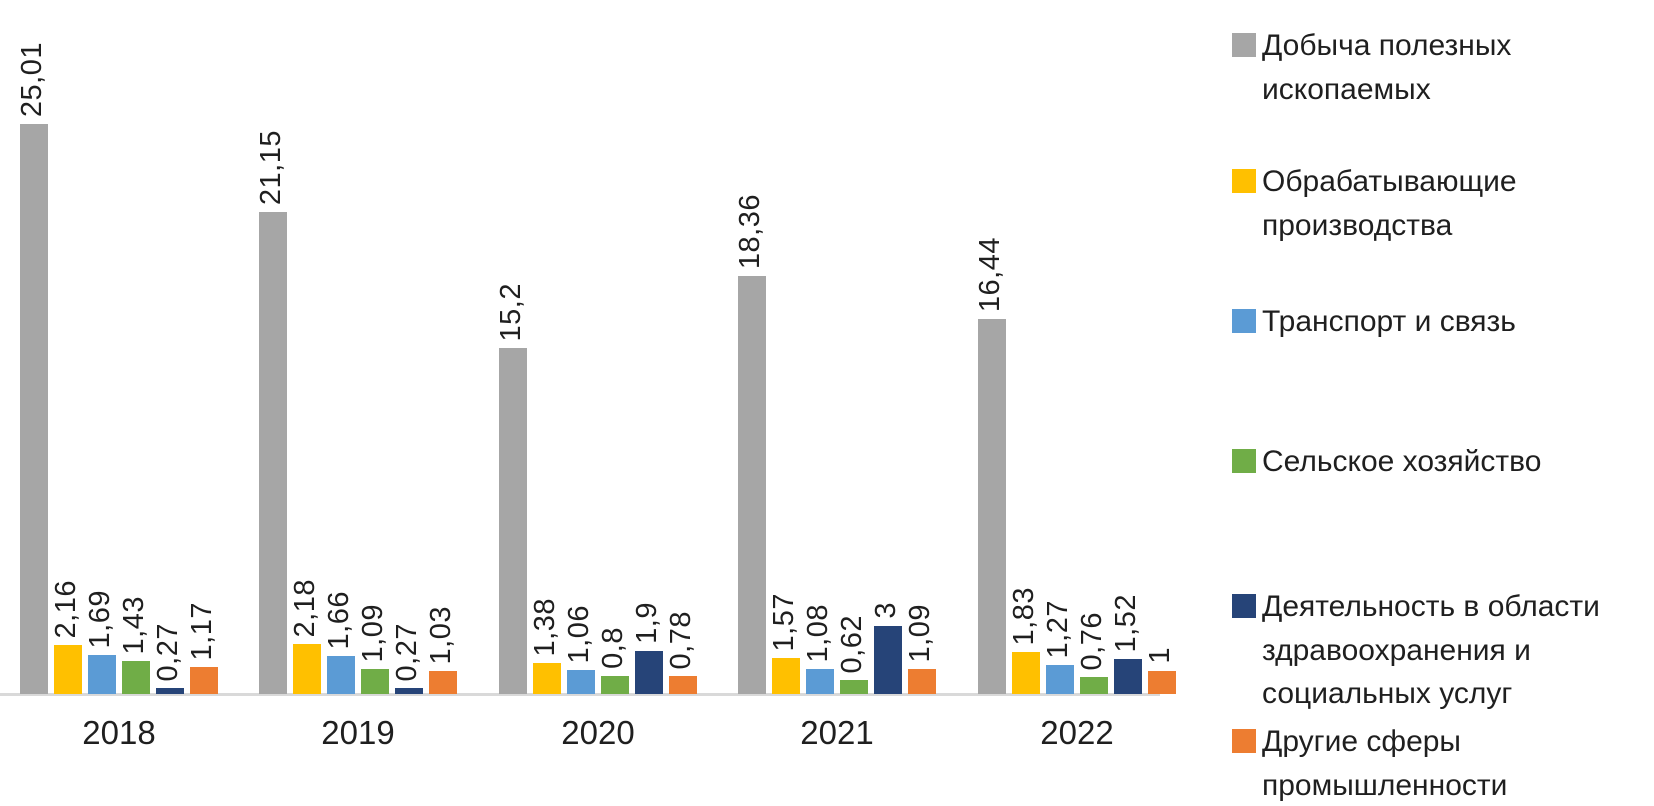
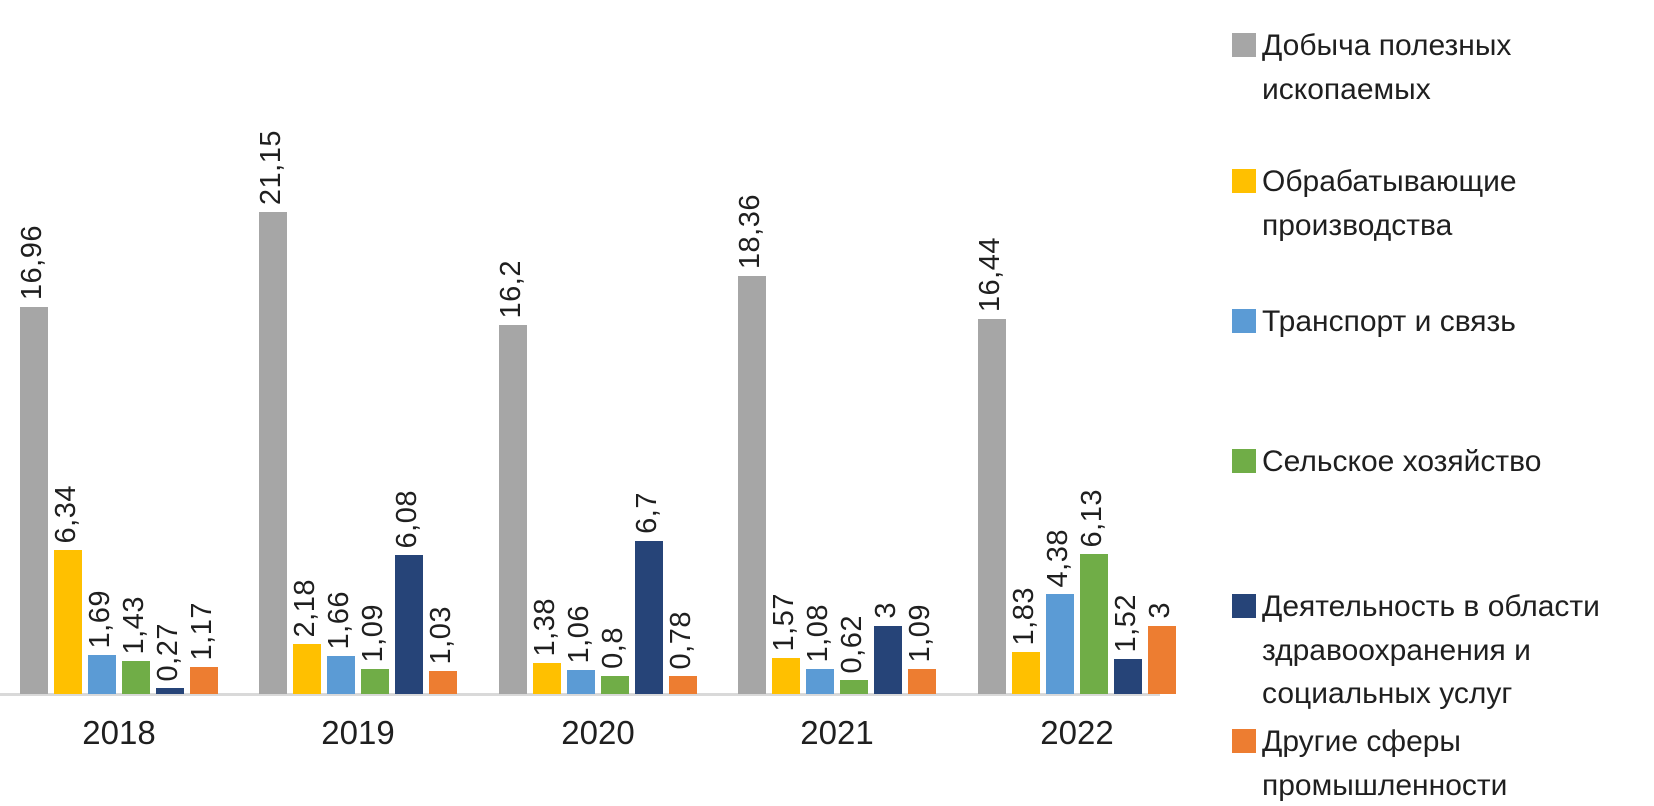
Добыча полезных ископаемых/2018: 25,01 -> 16,96
Обрабатывающие производства/2018: 2,16 -> 6,34
Деятельность в области здравоохранения и социальных услуг/2019: 0,27 -> 6,08
Добыча полезных ископаемых/2020: 15,2 -> 16,2
Деятельность в области здравоохранения и социальных услуг/2020: 1,9 -> 6,7
Транспорт и связь/2022: 1,27 -> 4,38
Сельское хозяйство/2022: 0,76 -> 6,13
Другие сферы промышленности/2022: 1 -> 3
